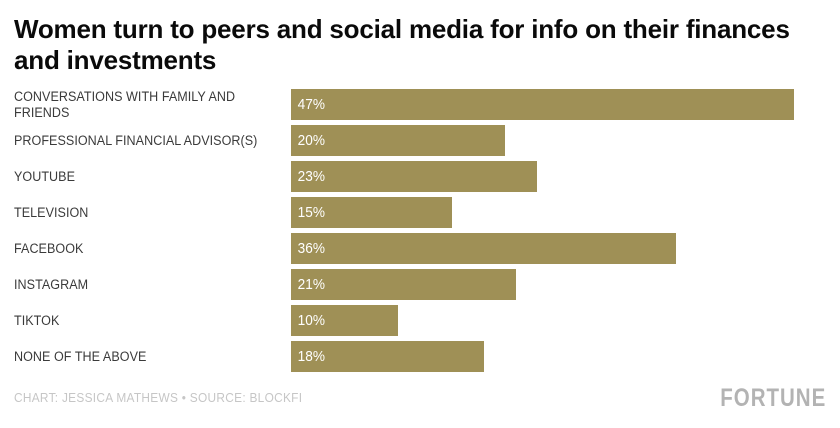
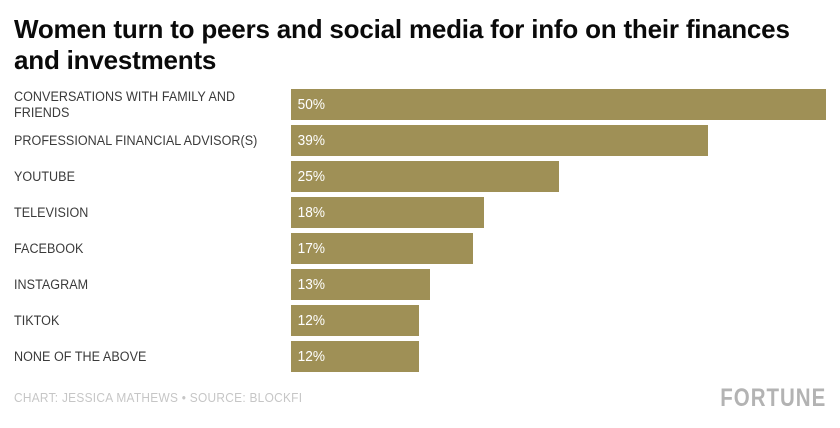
CONVERSATIONS WITH FAMILY AND FRIENDS: 47% -> 50%
PROFESSIONAL FINANCIAL ADVISOR(S): 20% -> 39%
YOUTUBE: 23% -> 25%
TELEVISION: 15% -> 18%
FACEBOOK: 36% -> 17%
INSTAGRAM: 21% -> 13%
TIKTOK: 10% -> 12%
NONE OF THE ABOVE: 18% -> 12%
